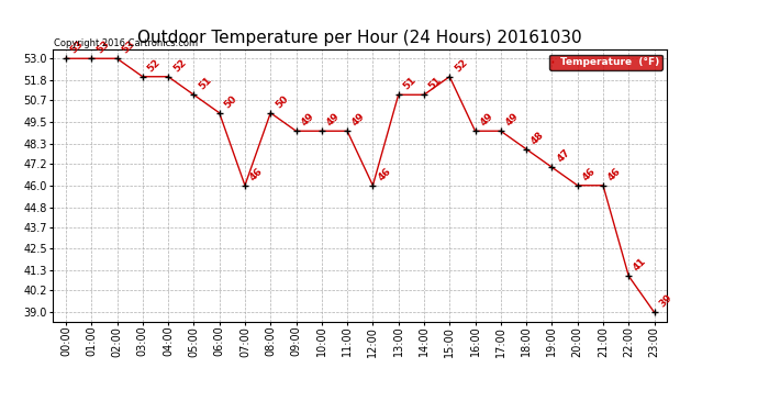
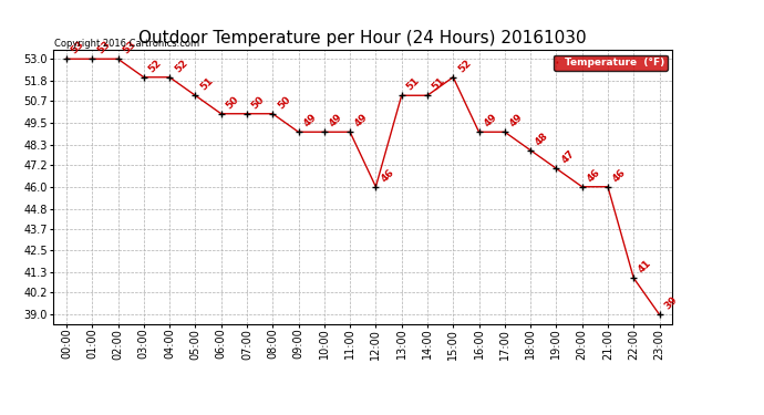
07:00: 46 -> 50
